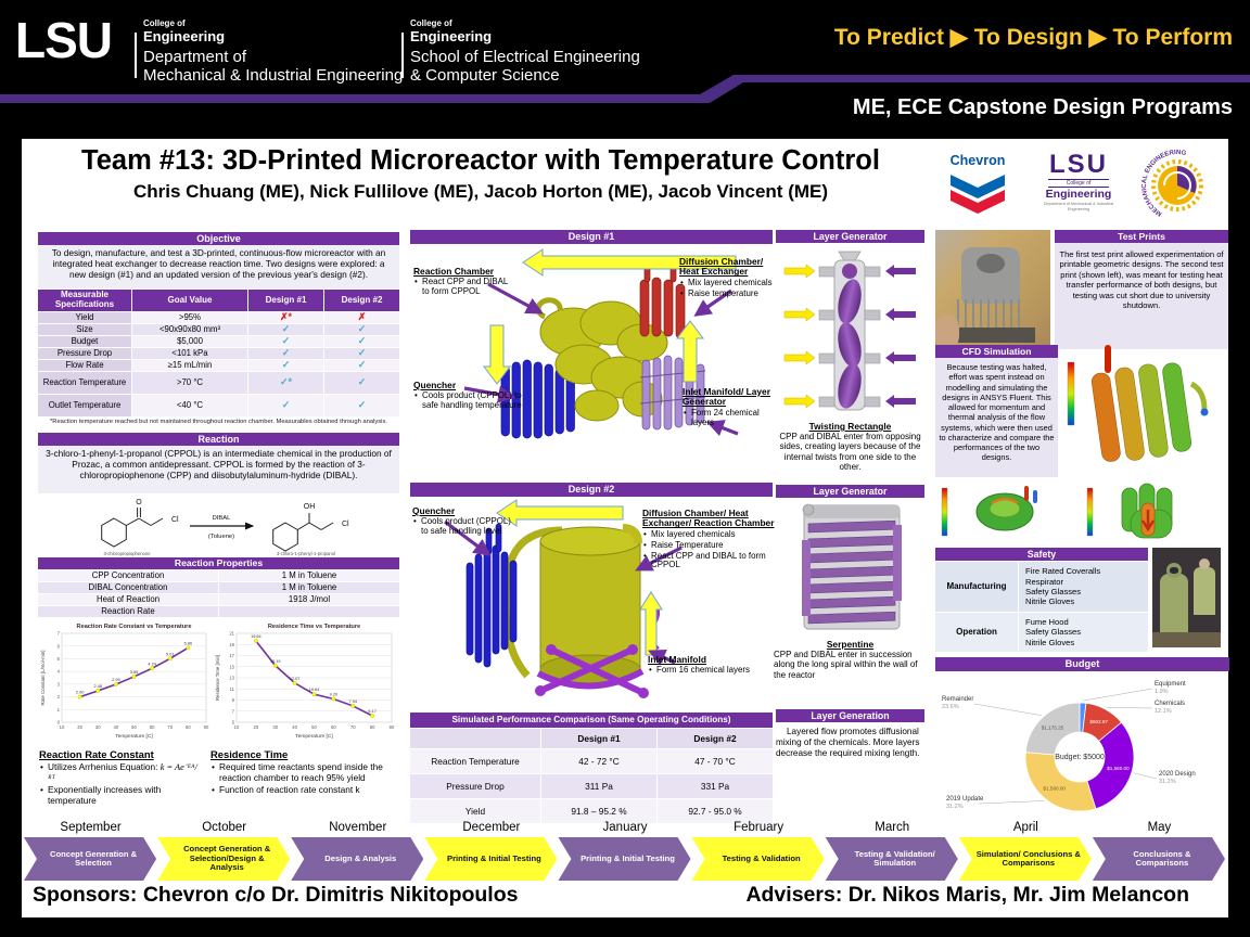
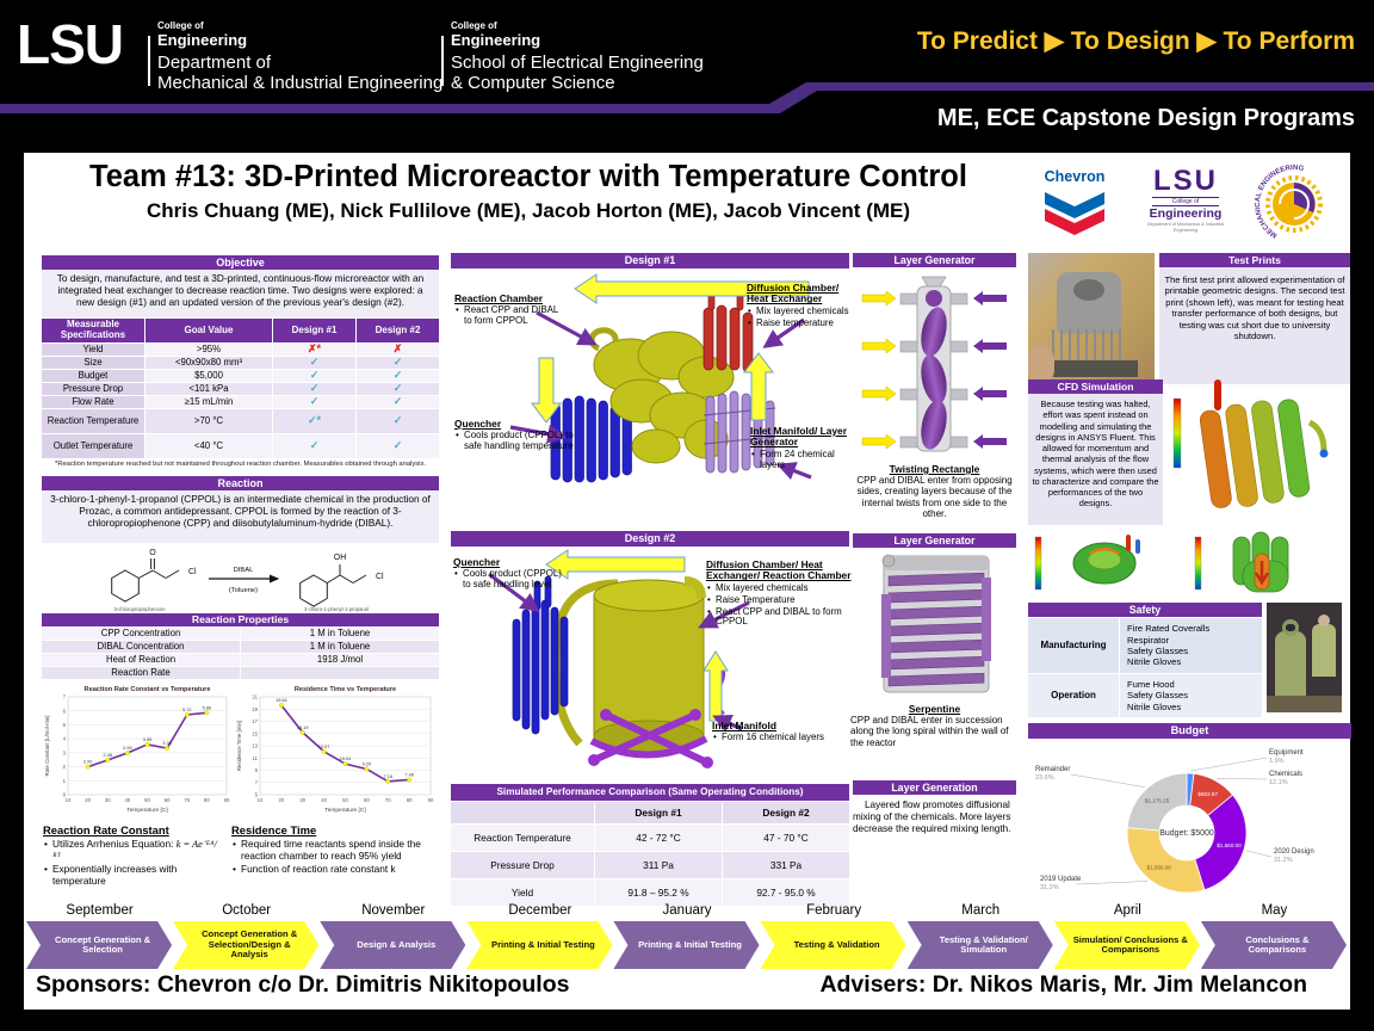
Reaction Rate Constant vs Temperature/60: 4.24 -> 3.33
Reaction Rate Constant vs Temperature/70: 5.01 -> 5.72
Residence Time vs Temperature/70: 7.94 -> 7.18
Residence Time vs Temperature/80: 6.17 -> 7.46
